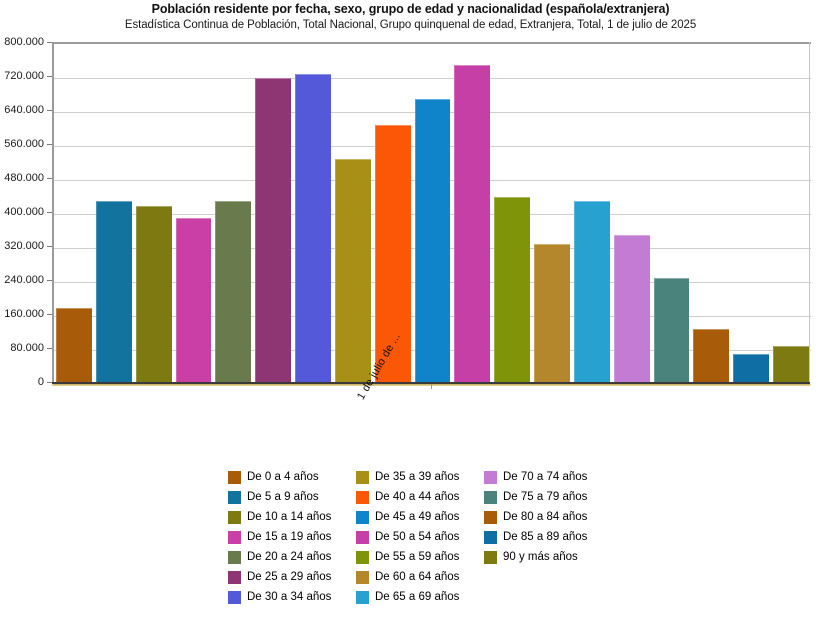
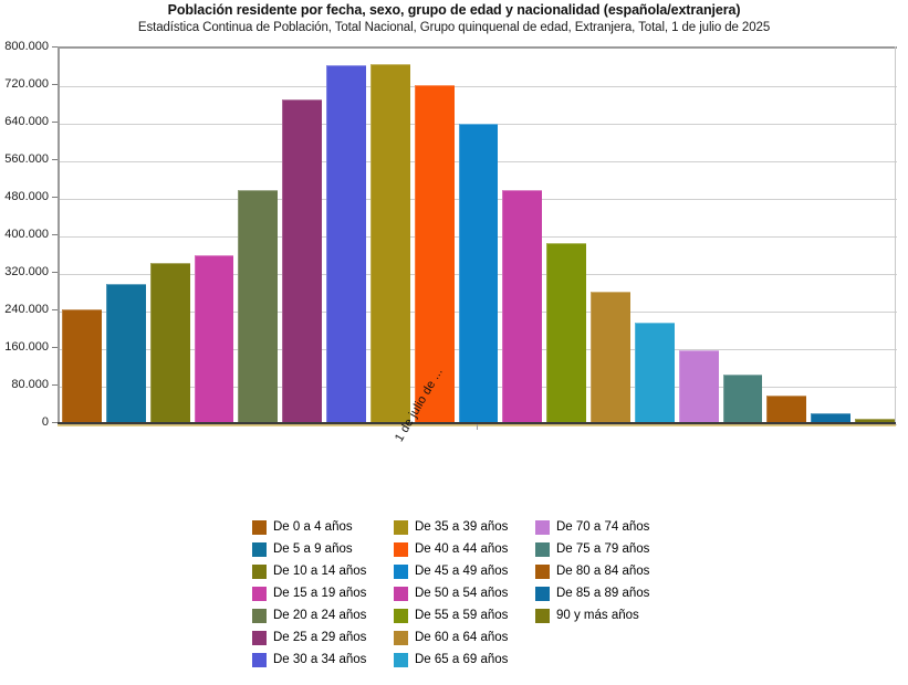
De 0 a 4 años: 180000 -> 240000
De 5 a 9 años: 430000 -> 300000
De 10 a 14 años: 420000 -> 340000
De 15 a 19 años: 390000 -> 360000
De 20 a 24 años: 430000 -> 500000
De 25 a 29 años: 720000 -> 690000
De 30 a 34 años: 730000 -> 760000
De 35 a 39 años: 530000 -> 770000
De 40 a 44 años: 610000 -> 720000
De 45 a 49 años: 670000 -> 640000
De 50 a 54 años: 750000 -> 500000
De 55 a 59 años: 440000 -> 390000
De 60 a 64 años: 330000 -> 280000
De 65 a 69 años: 430000 -> 220000
De 70 a 74 años: 350000 -> 160000
De 75 a 79 años: 250000 -> 110000
De 80 a 84 años: 130000 -> 60000
De 85 a 89 años: 70000 -> 20000
90 y más años: 90000 -> 10000
